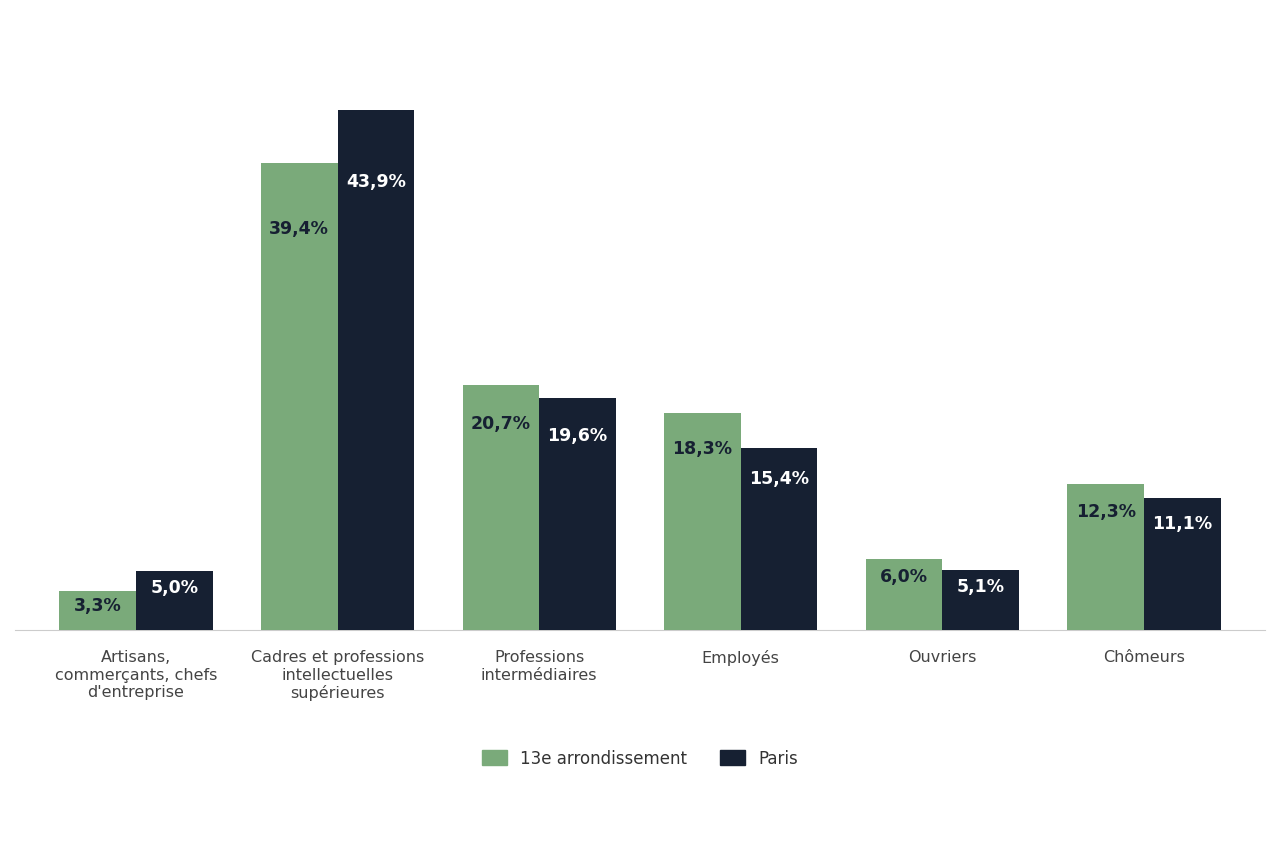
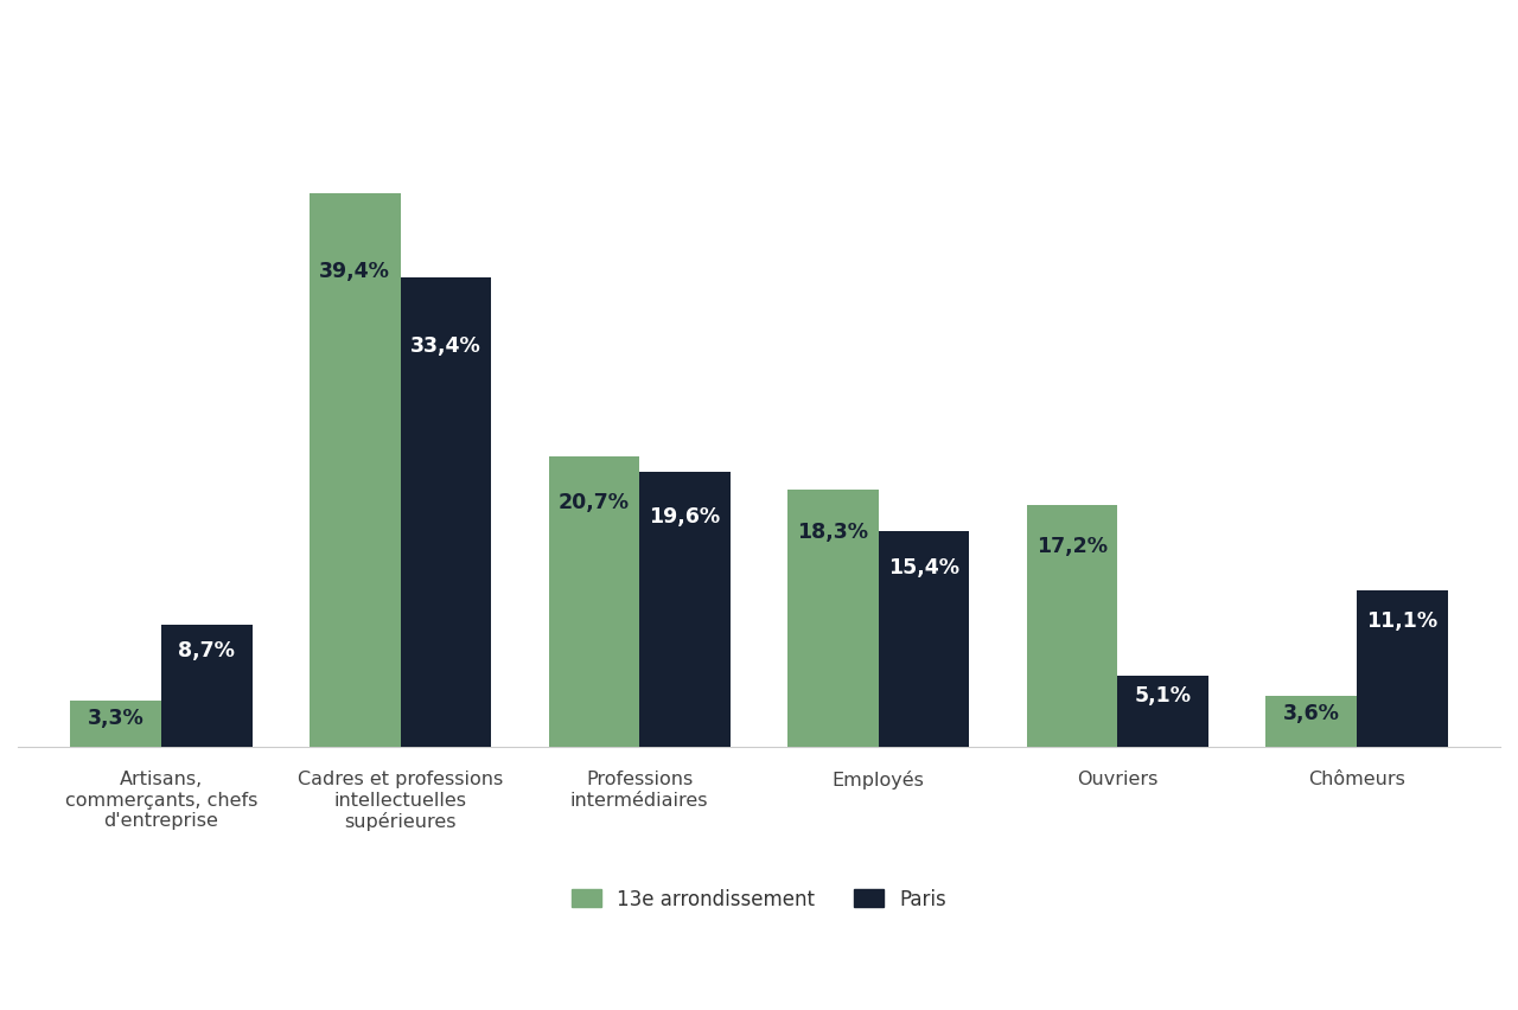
Paris/Artisans, commerçants, chefs d'entreprise: 5,0% -> 8,7%
Paris/Cadres et professions intellectuelles supérieures: 43,9% -> 33,4%
13e arrondissement/Ouvriers: 6,0% -> 17,2%
13e arrondissement/Chômeurs: 12,3% -> 3,6%
